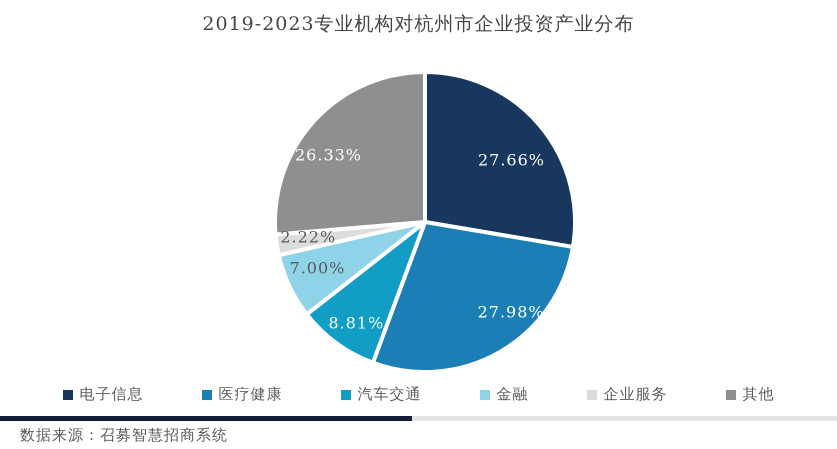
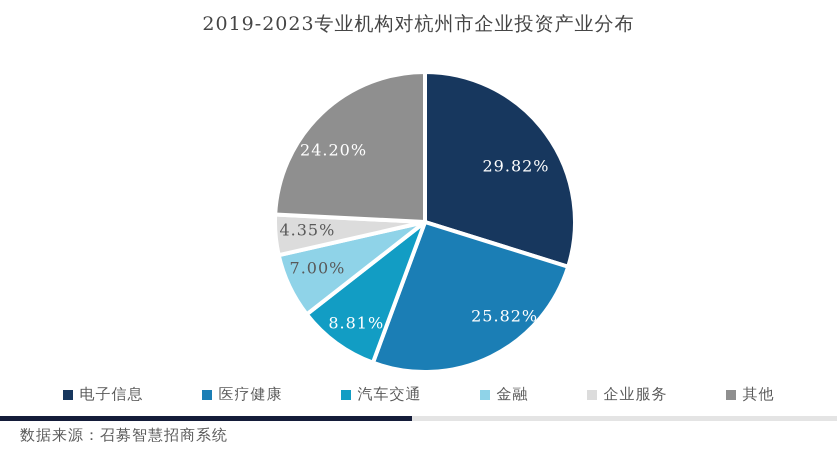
电子信息: 27.66% -> 29.82%
医疗健康: 27.98% -> 25.82%
企业服务: 2.22% -> 4.35%
其他: 26.33% -> 24.20%
